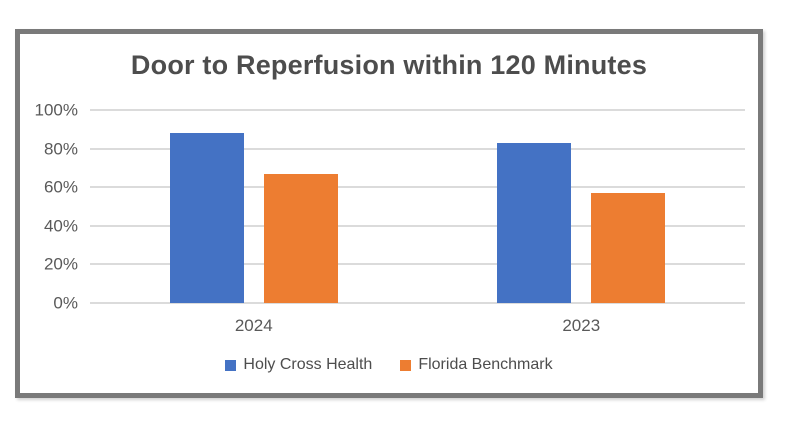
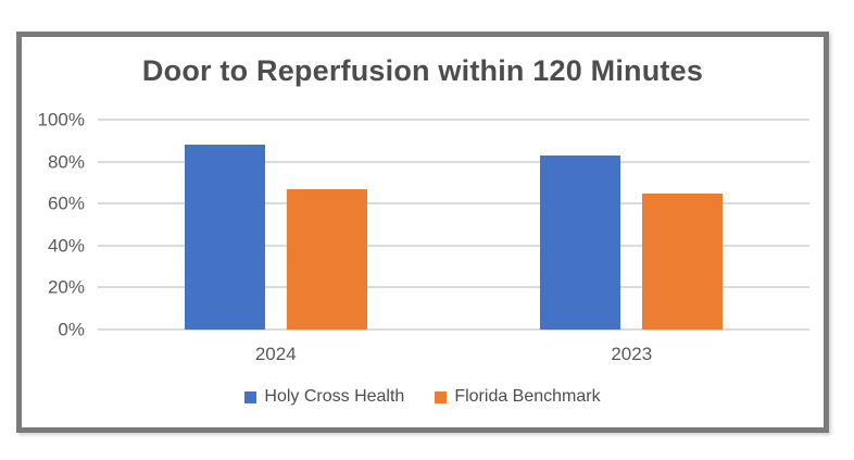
Florida Benchmark/2023: 57% -> 65%
